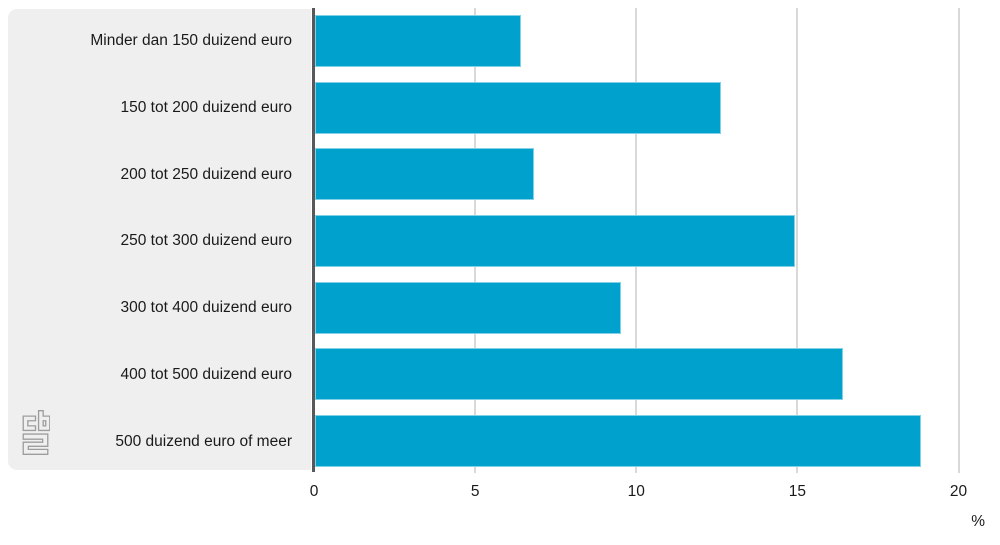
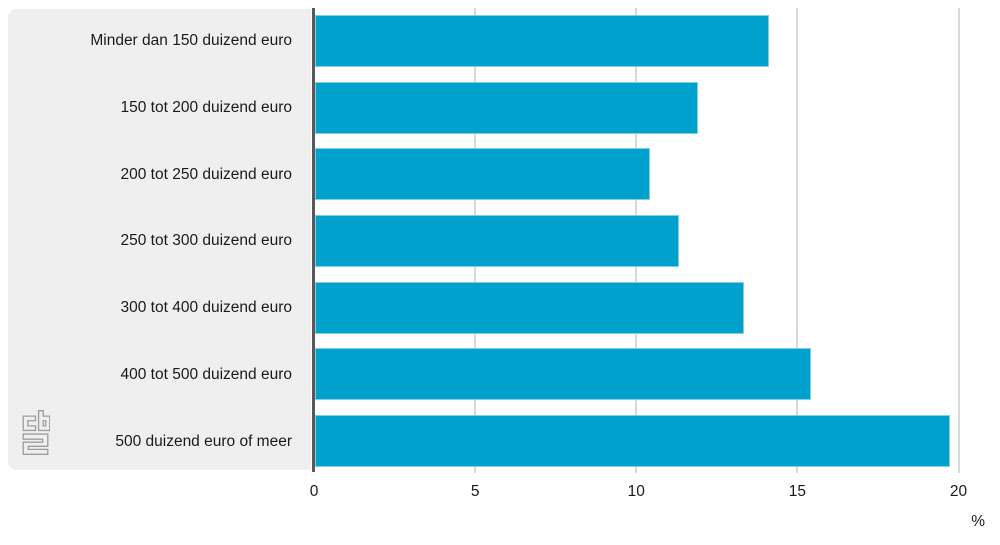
Minder dan 150 duizend euro: 6.4 -> 14.1
150 tot 200 duizend euro: 12.6 -> 11.9
200 tot 250 duizend euro: 6.8 -> 10.4
250 tot 300 duizend euro: 14.9 -> 11.3
300 tot 400 duizend euro: 9.5 -> 13.3
400 tot 500 duizend euro: 16.4 -> 15.4
500 duizend euro of meer: 18.8 -> 19.7
